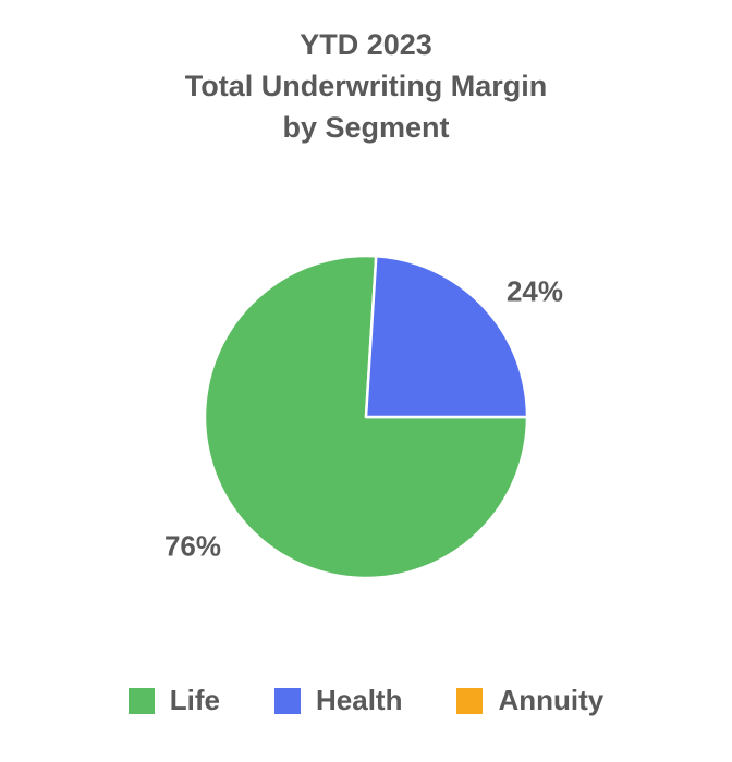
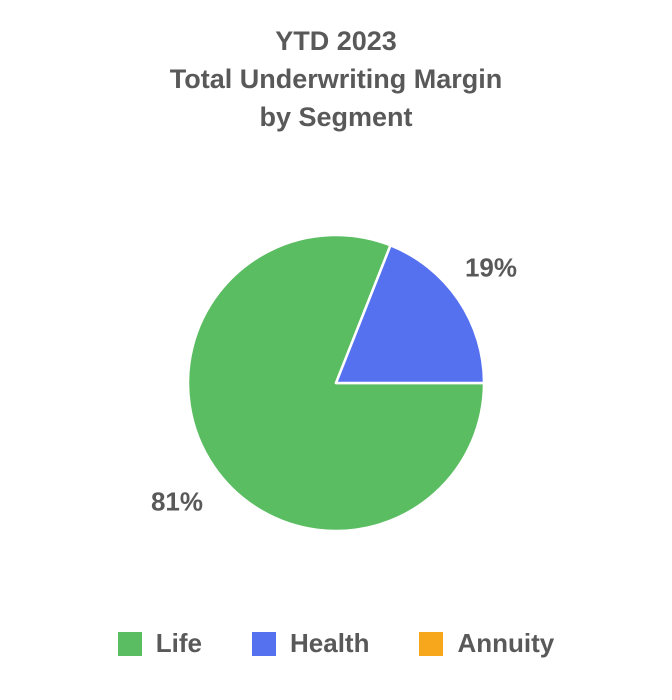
Life: 76% -> 81%
Health: 24% -> 19%
